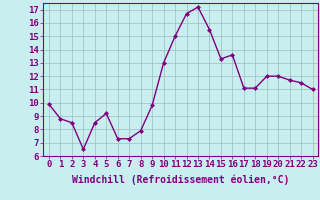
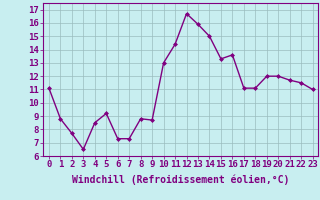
0: 9.9 -> 11.1
2: 8.5 -> 7.7
8: 7.9 -> 8.8
9: 9.8 -> 8.7
11: 15.0 -> 14.4
13: 17.2 -> 15.9
14: 15.5 -> 15.0
